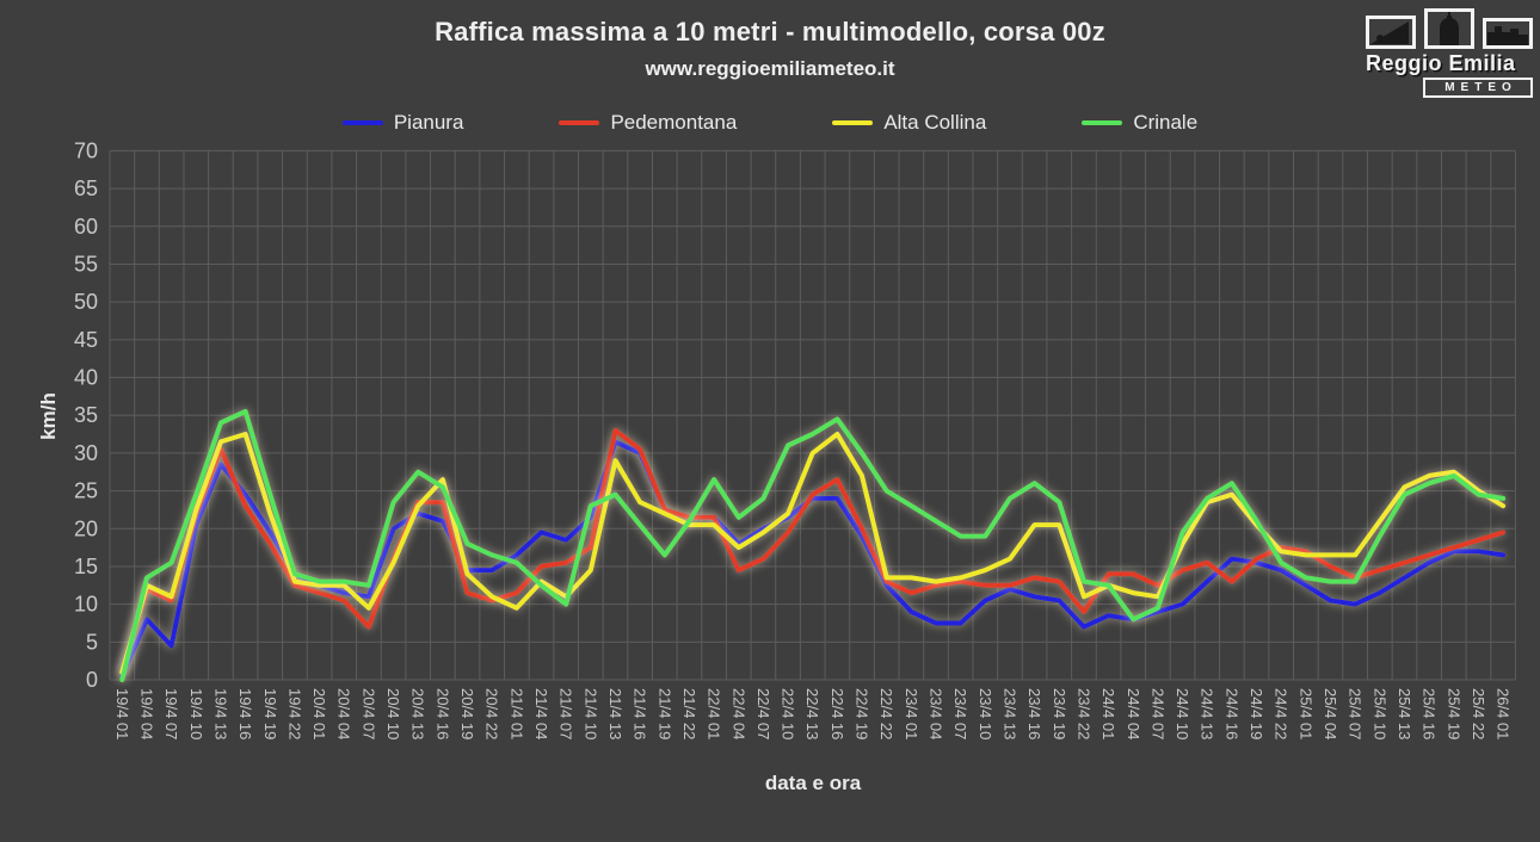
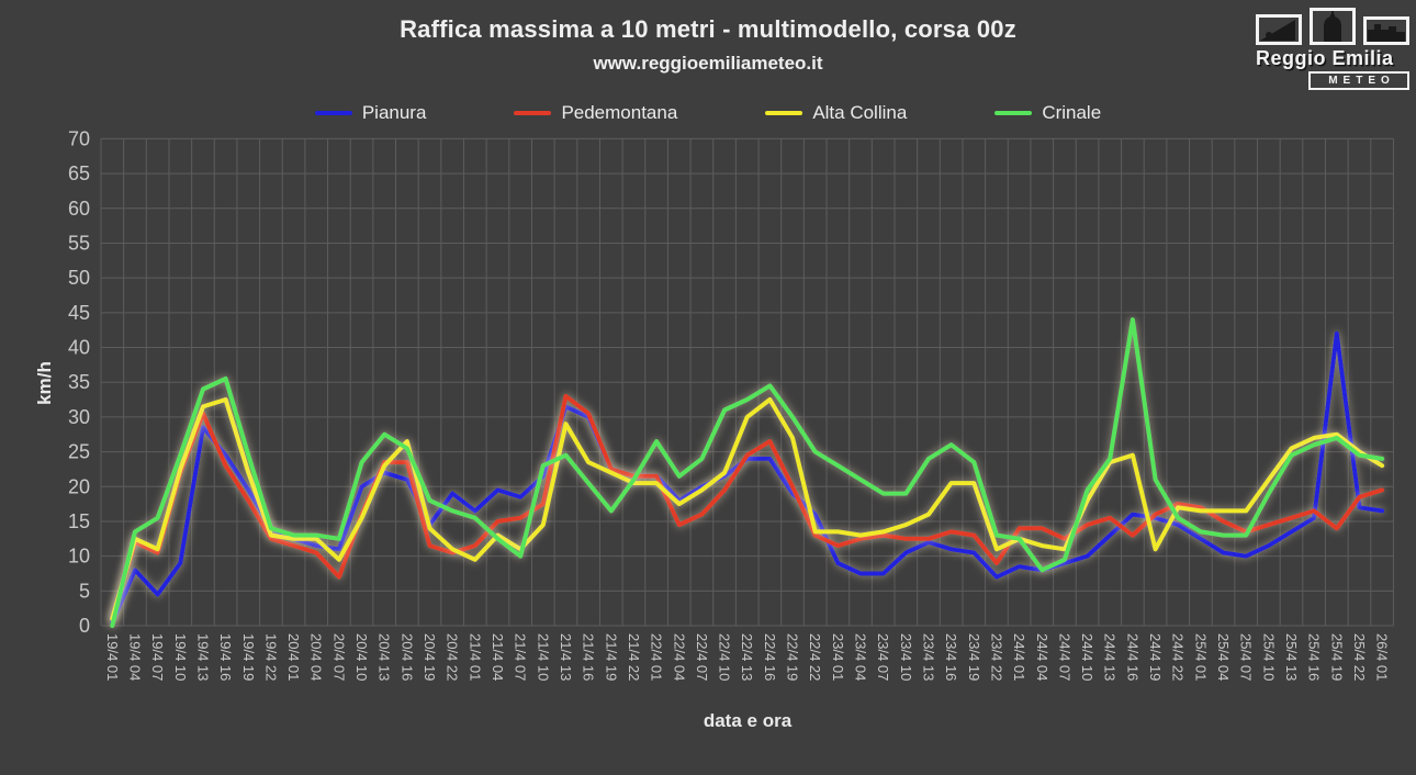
Pianura/19/4 10: 20 -> 9
Pianura/20/4 22: 14 -> 19
Pianura/22/4 22: 12 -> 16
Crinale/24/4 16: 26 -> 44
Alta Collina/24/4 19: 20 -> 11
Pianura/25/4 19: 17 -> 42
Pedemontana/25/4 19: 18 -> 14
